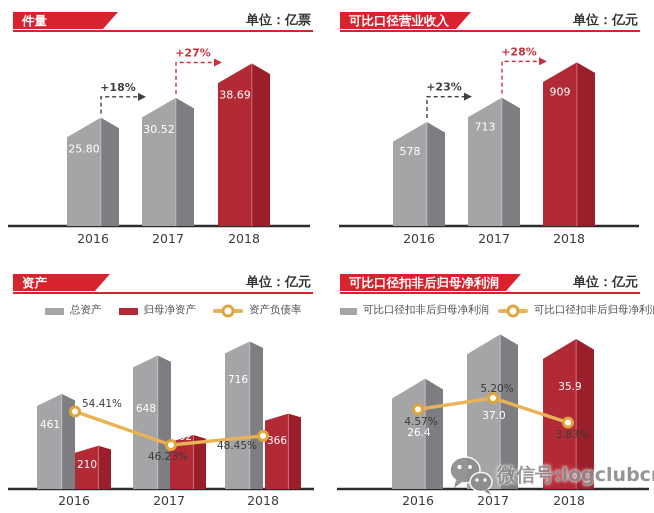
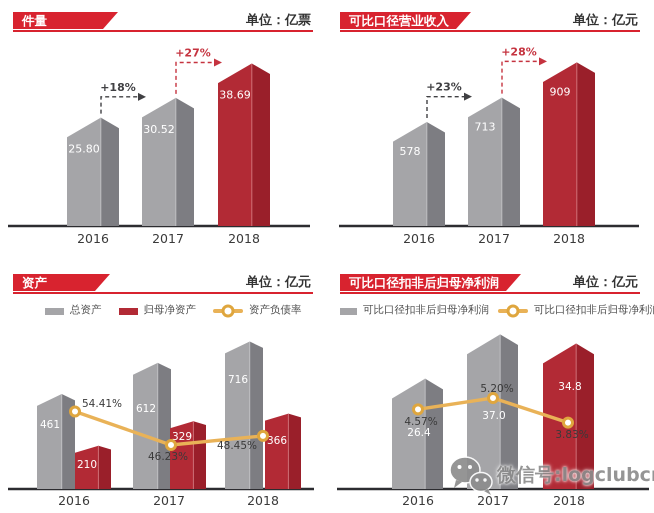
资产/总资产/2017: 648 -> 612
资产/归母净资产/2017: 262 -> 329
可比口径扣非后归母净利润/2018: 35.9 -> 34.8
